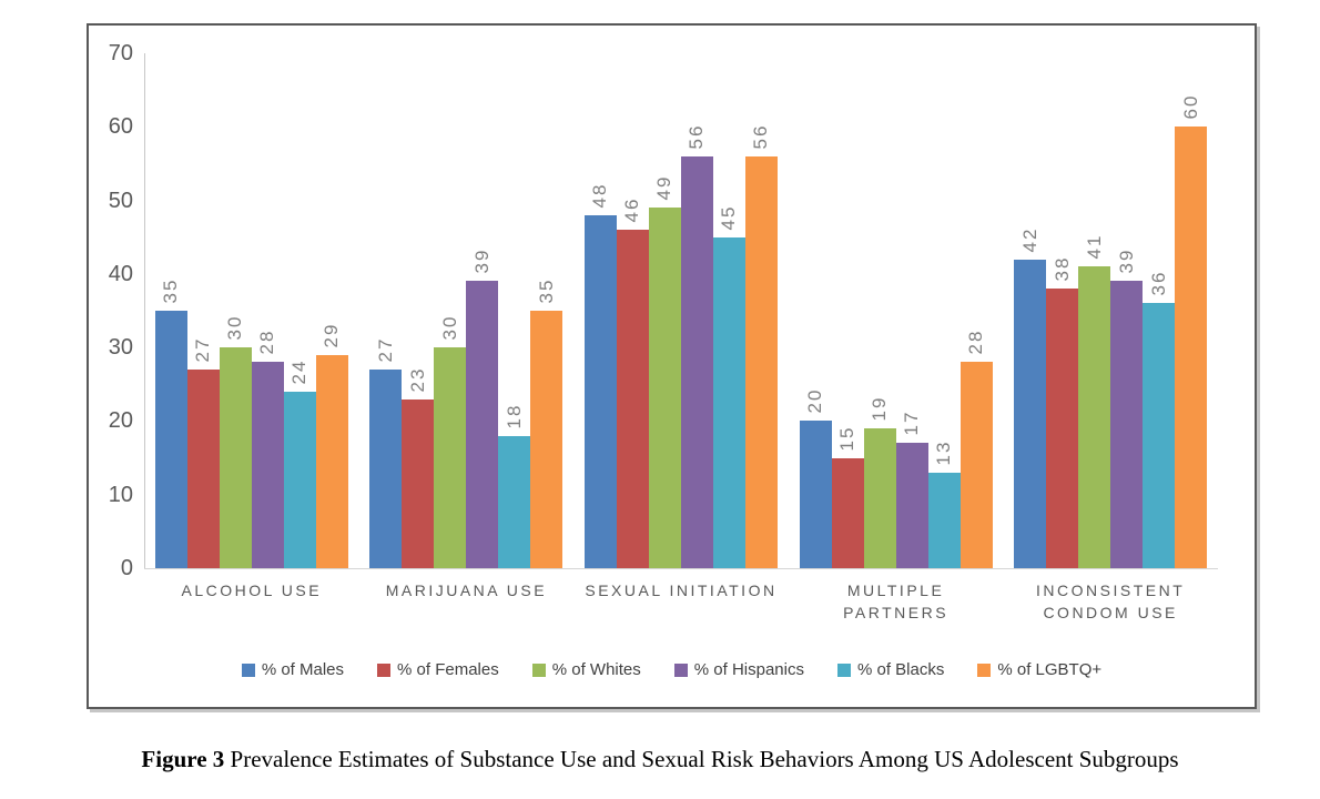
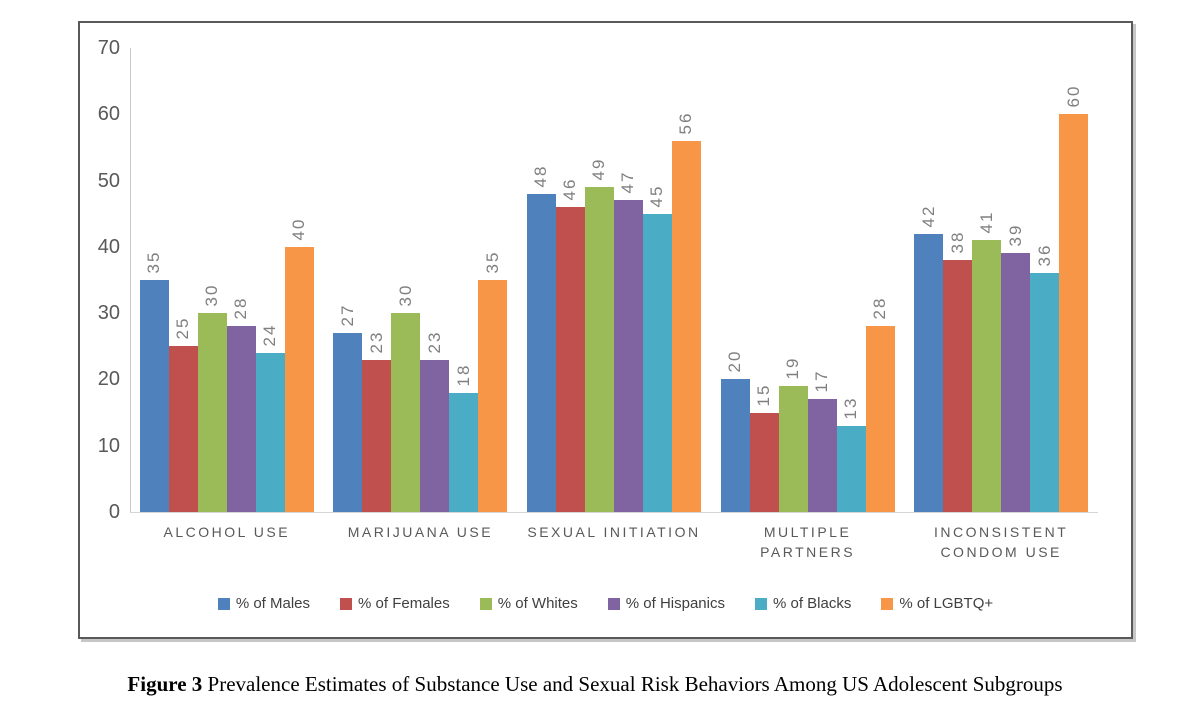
% of Females/ALCOHOL USE: 27 -> 25
% of LGBTQ+/ALCOHOL USE: 29 -> 40
% of Hispanics/MARIJUANA USE: 39 -> 23
% of Hispanics/SEXUAL INITIATION: 56 -> 47
